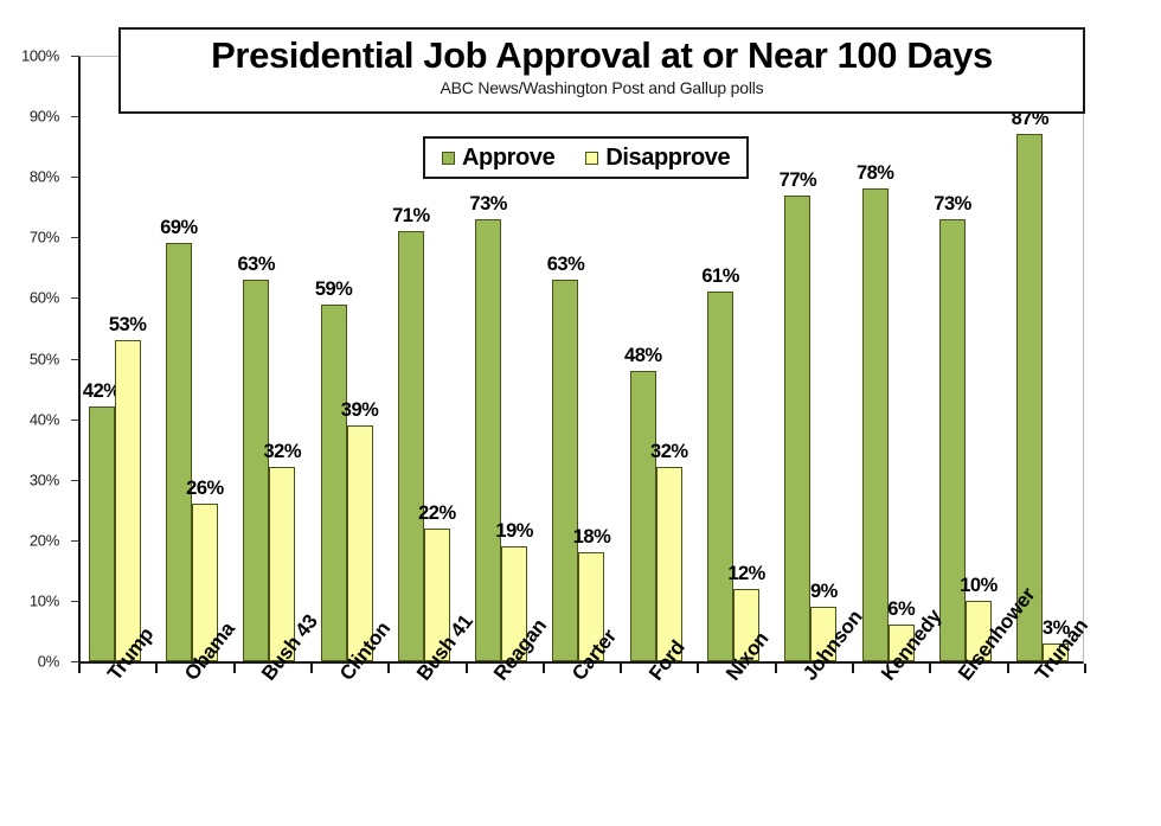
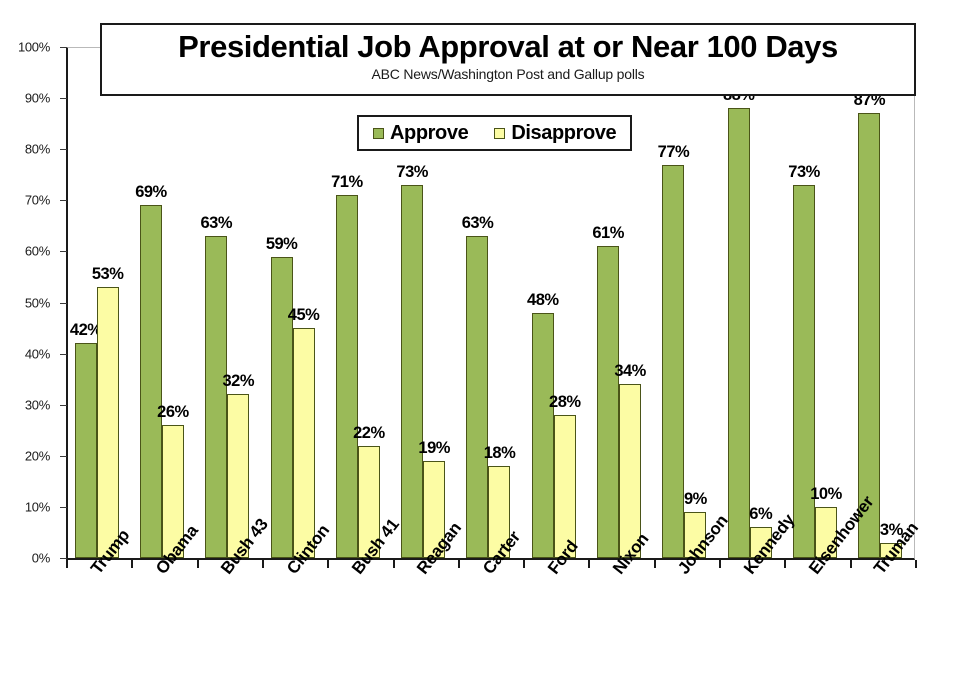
Disapprove/Clinton: 39% -> 45%
Disapprove/Ford: 32% -> 28%
Disapprove/Nixon: 12% -> 34%
Approve/Kennedy: 78% -> 88%
